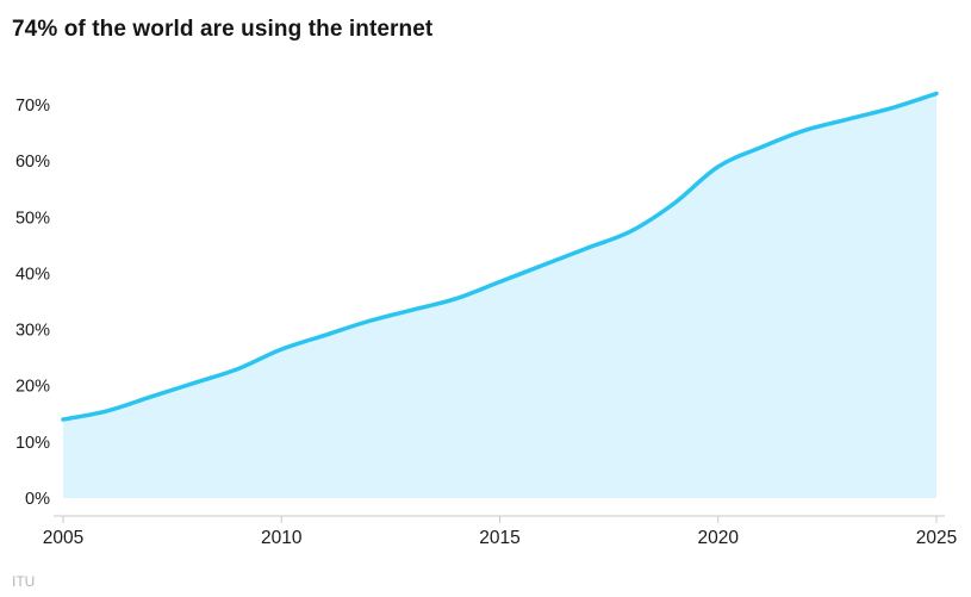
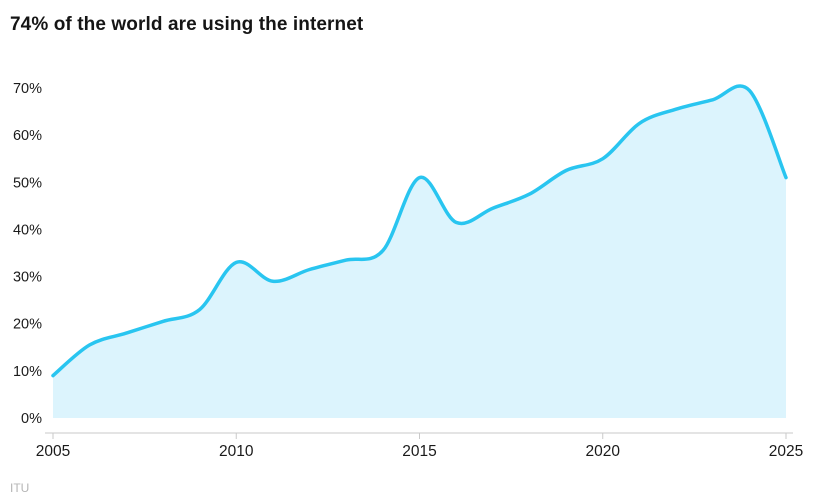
2005: 14% -> 9%
2010: 26% -> 33%
2015: 38% -> 51%
2020: 59% -> 55%
2025: 72% -> 51%
